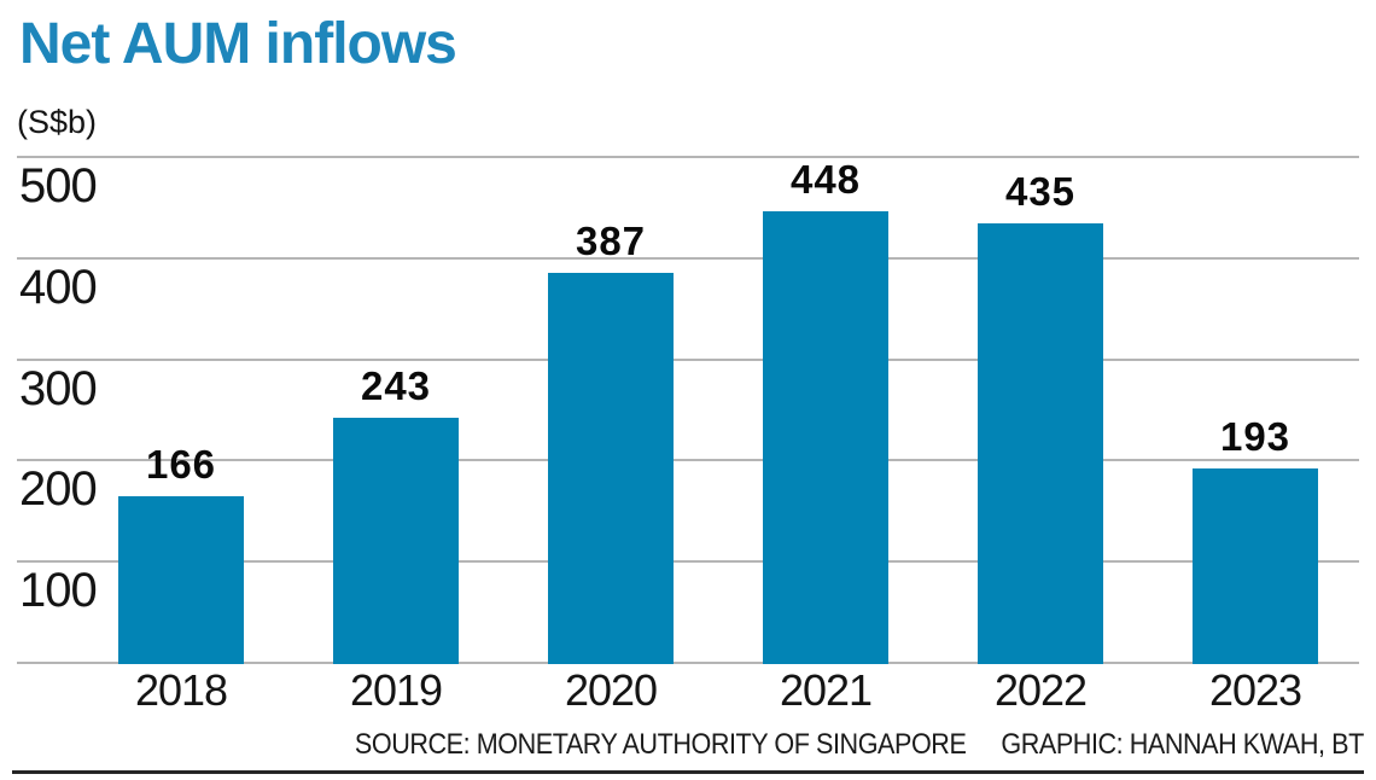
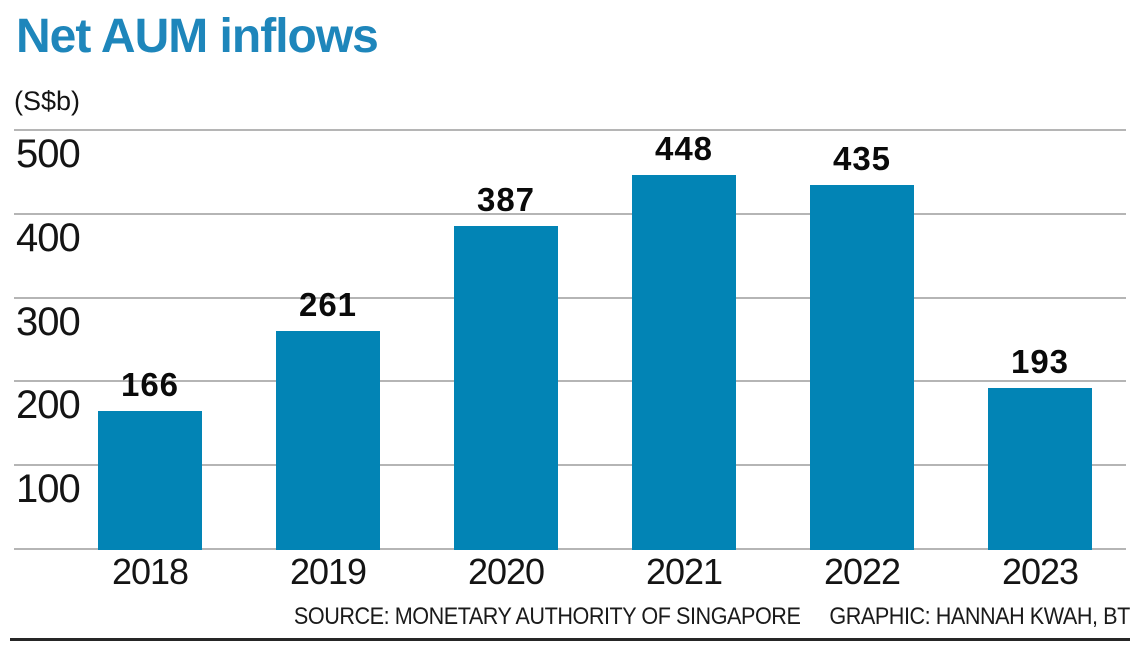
2019: 243 -> 261
